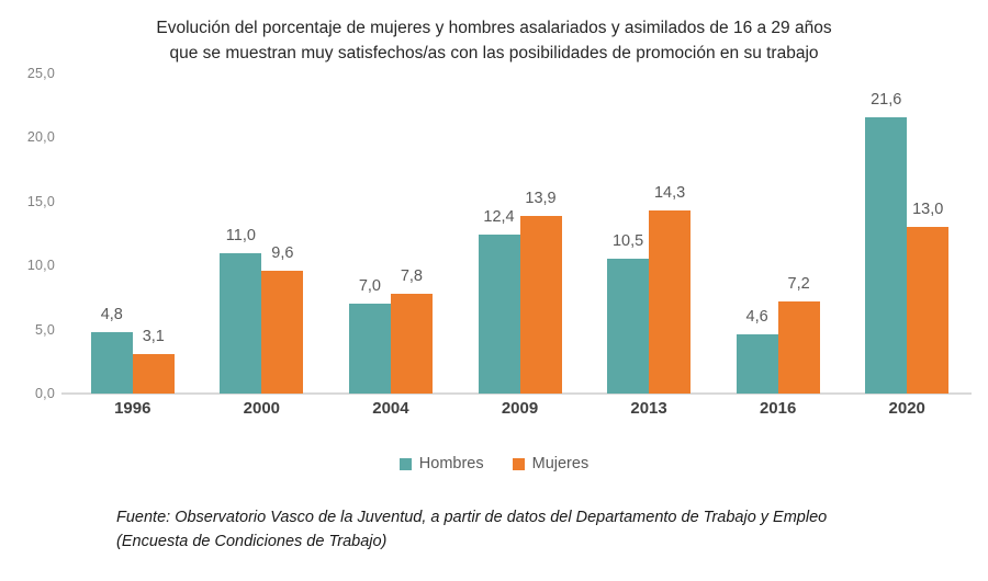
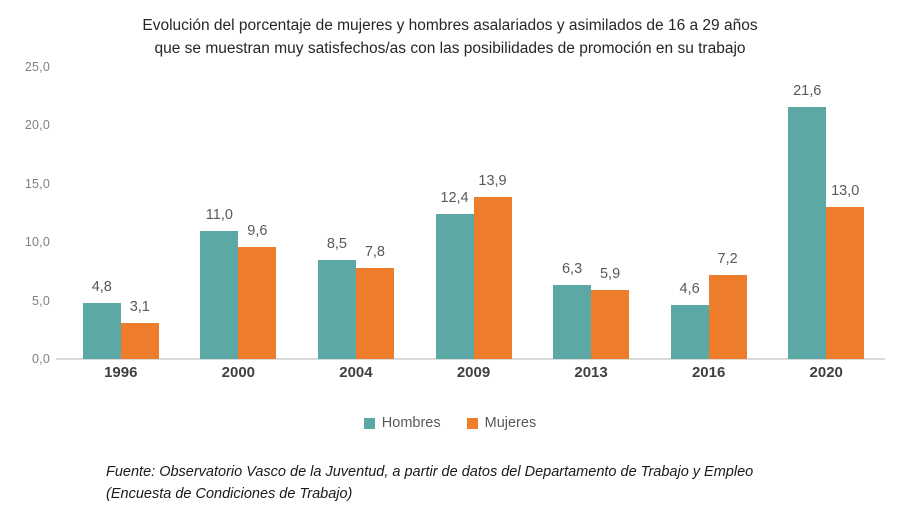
Hombres/2004: 7,0 -> 8,5
Hombres/2013: 10,5 -> 6,3
Mujeres/2013: 14,3 -> 5,9
